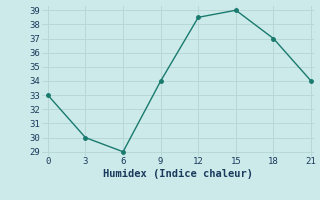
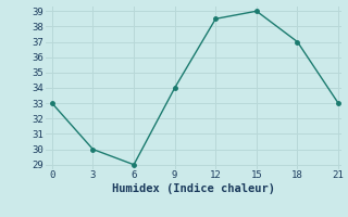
21: 34.0 -> 33.0
